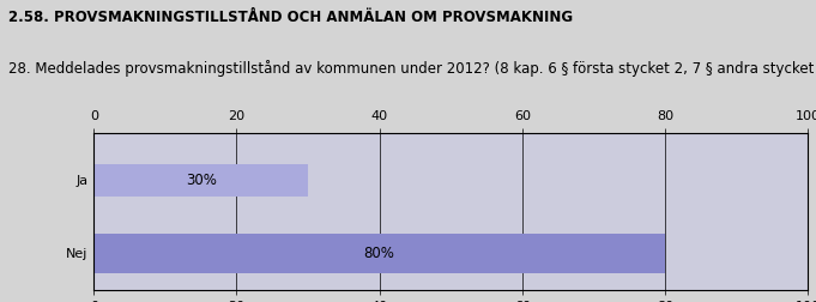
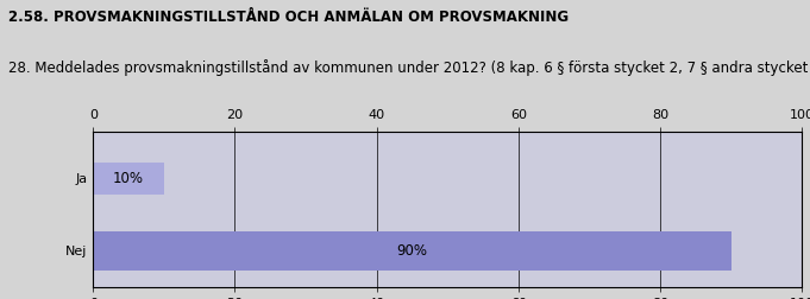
Ja: 30% -> 10%
Nej: 80% -> 90%
